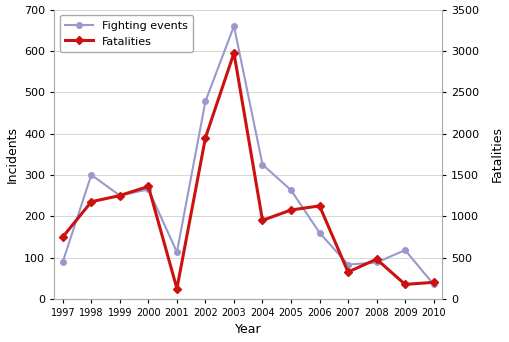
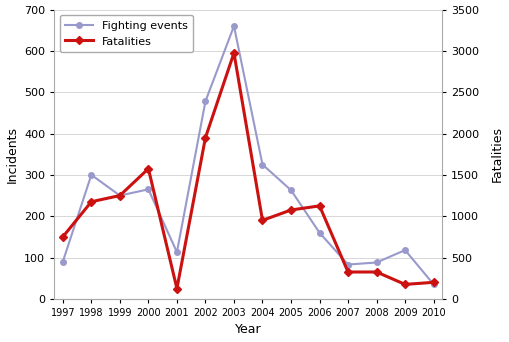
Fatalities/2000: 1360 -> 1580
Fatalities/2008: 480 -> 320
